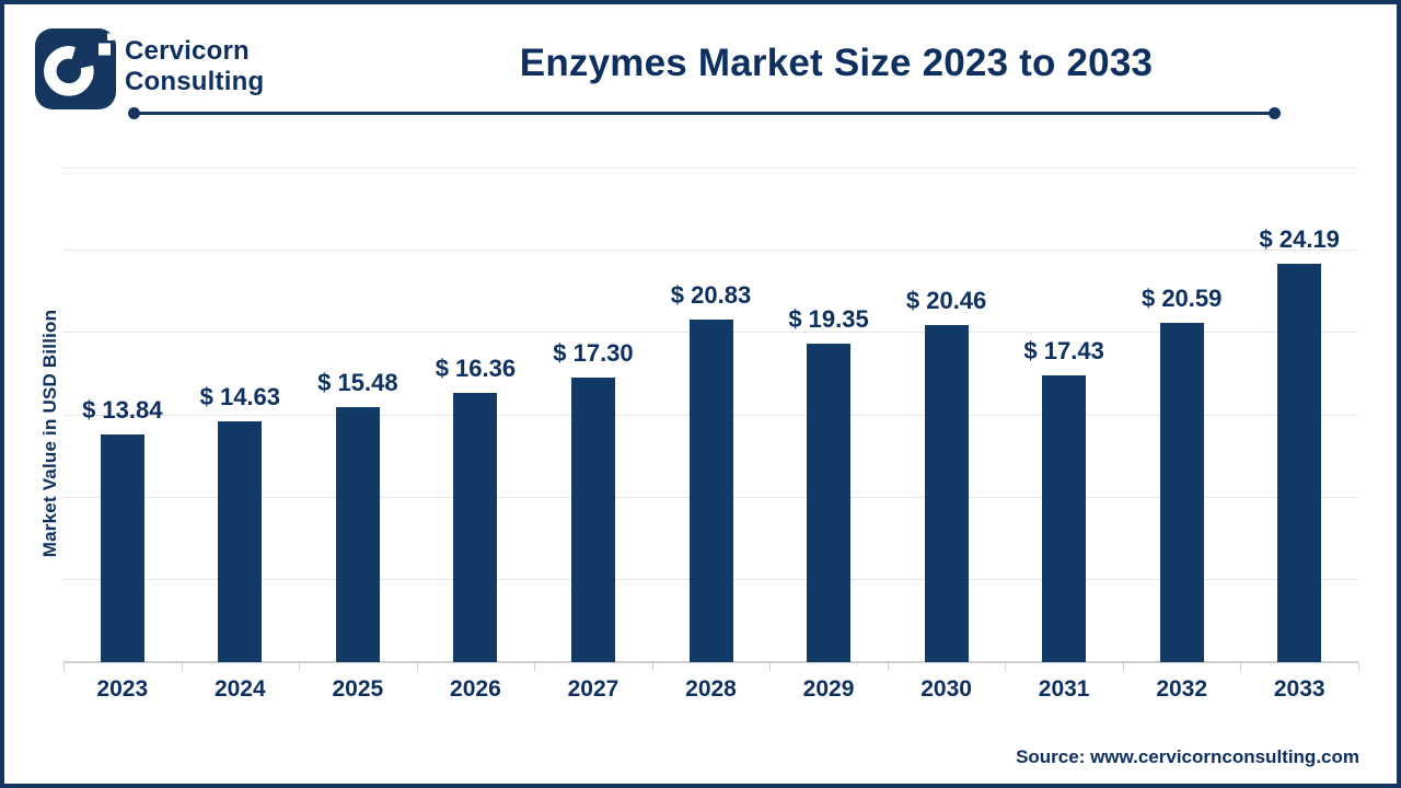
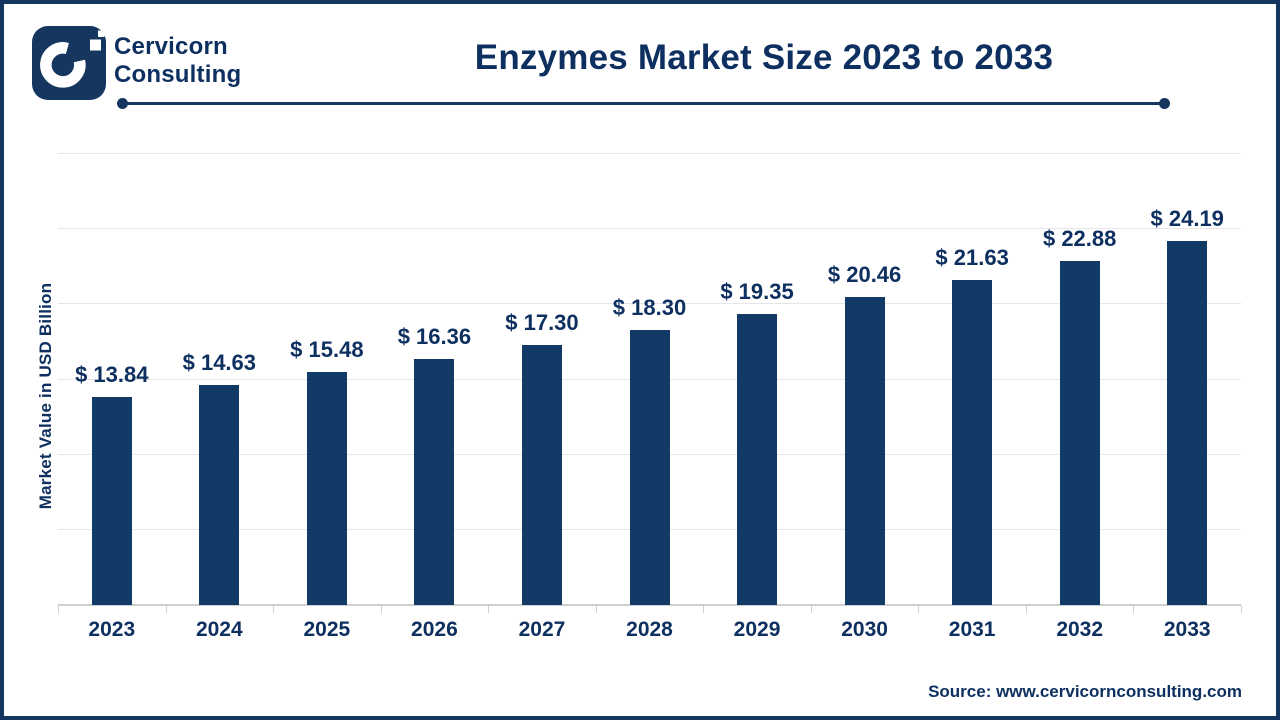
2028: 20.83 -> 18.30
2031: 17.43 -> 21.63
2032: 20.59 -> 22.88
